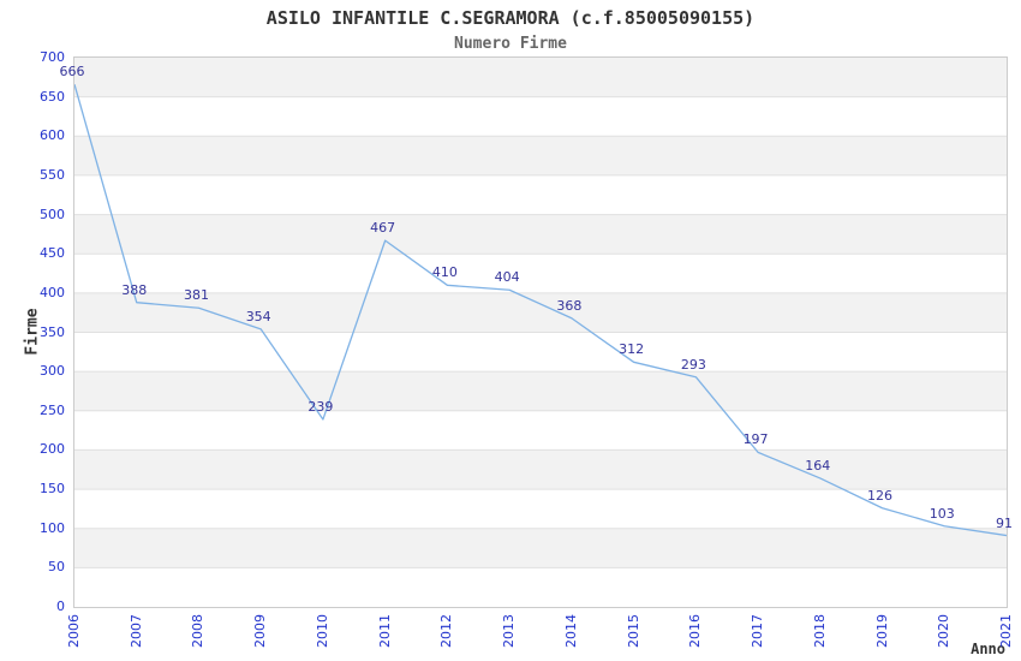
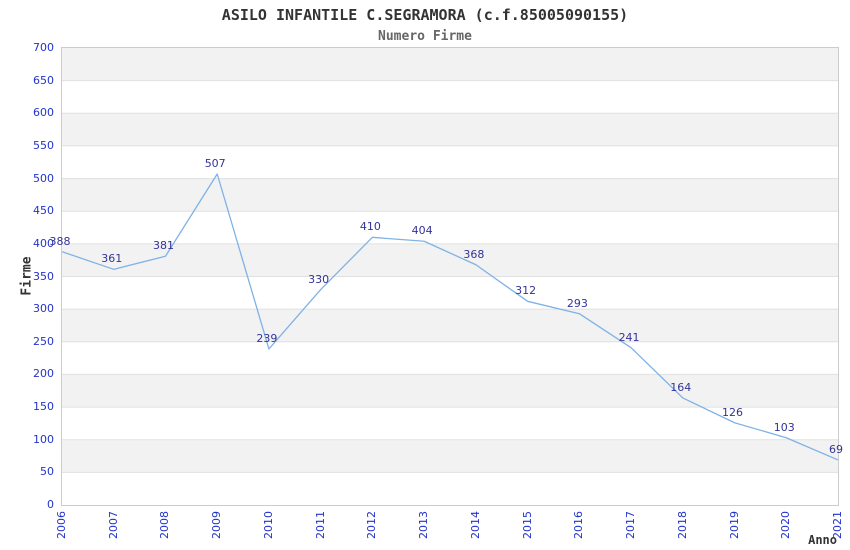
2006: 666 -> 388
2007: 388 -> 361
2009: 354 -> 507
2011: 467 -> 330
2017: 197 -> 241
2021: 91 -> 69
